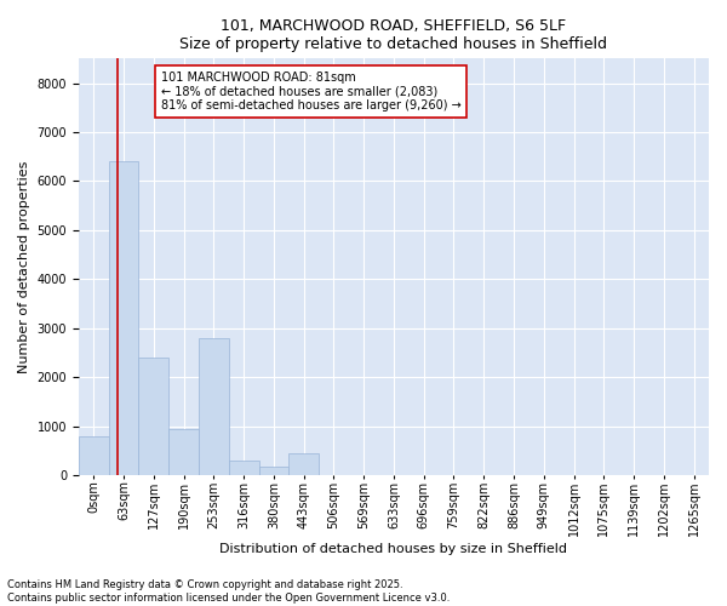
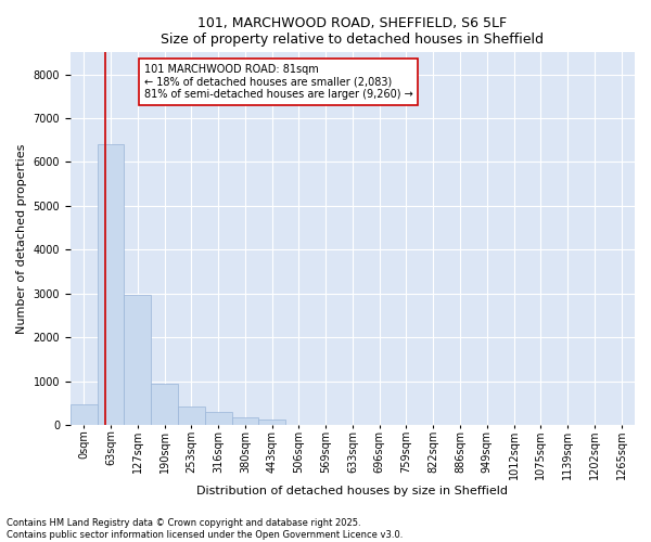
0sqm: 800 -> 480
127sqm: 2400 -> 2980
253sqm: 2800 -> 430
443sqm: 450 -> 130
